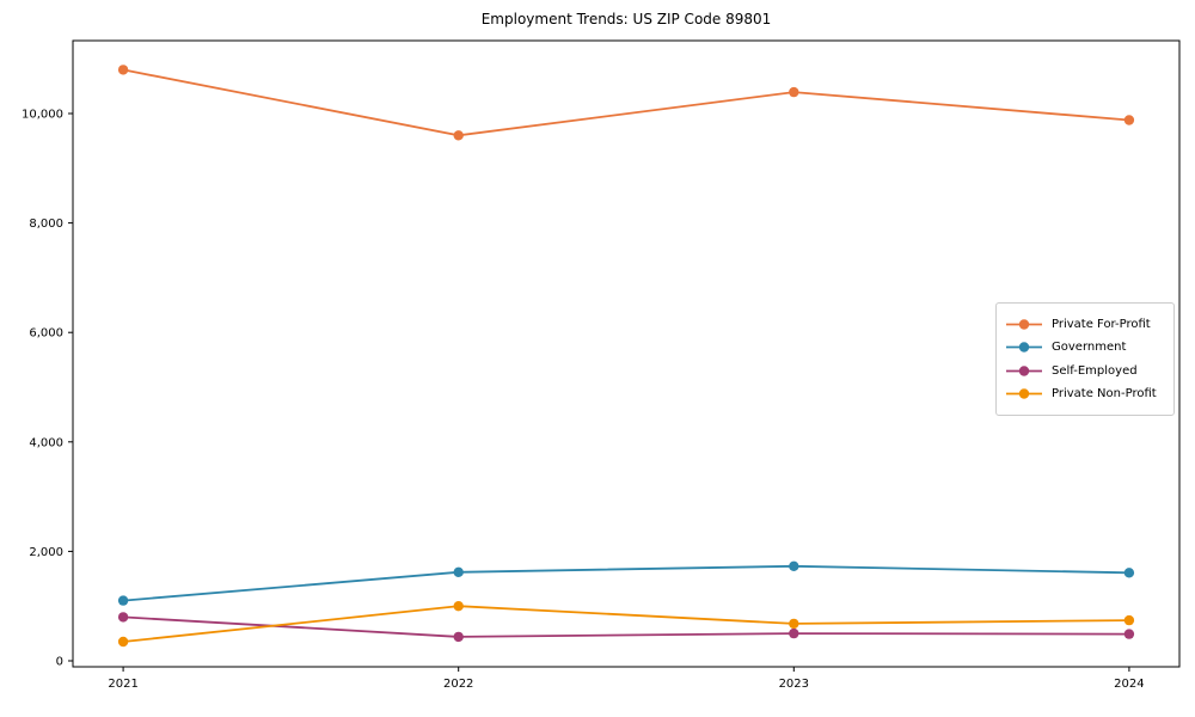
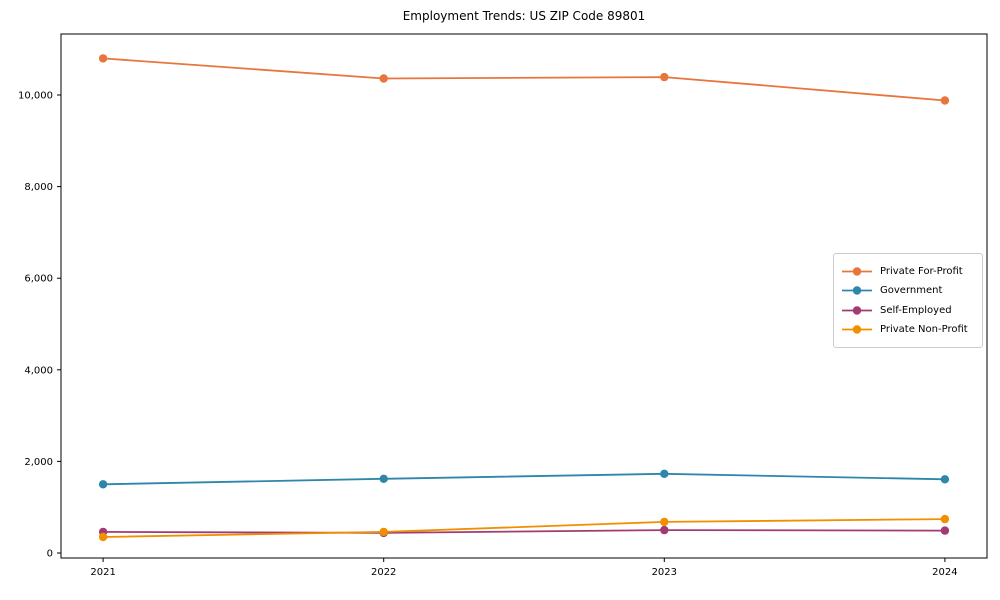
Government/2021: 1100 -> 1500
Self-Employed/2021: 800 -> 500
Private For-Profit/2022: 9600 -> 10400
Private Non-Profit/2022: 1000 -> 500
